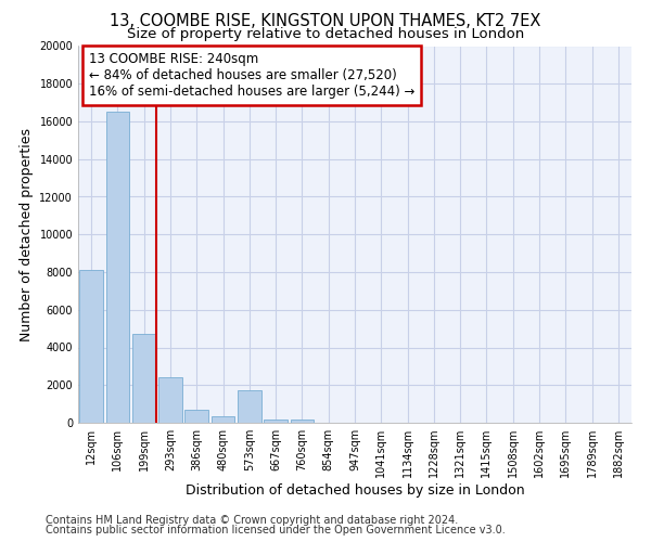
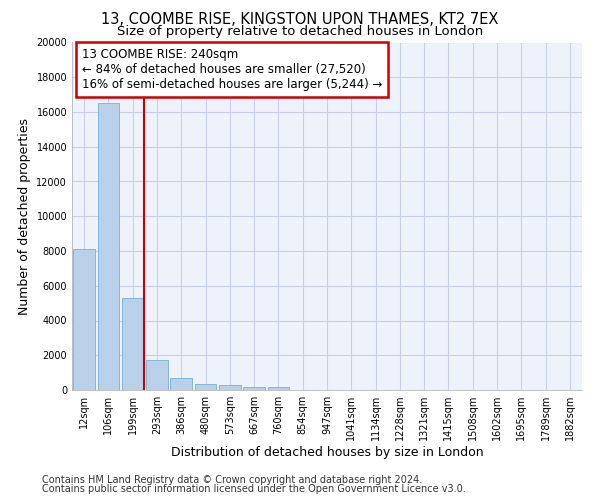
199sqm: 4700 -> 5300
293sqm: 2400 -> 1800
573sqm: 1700 -> 300
